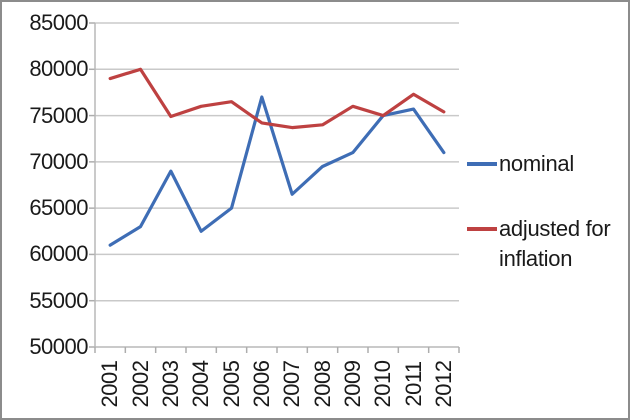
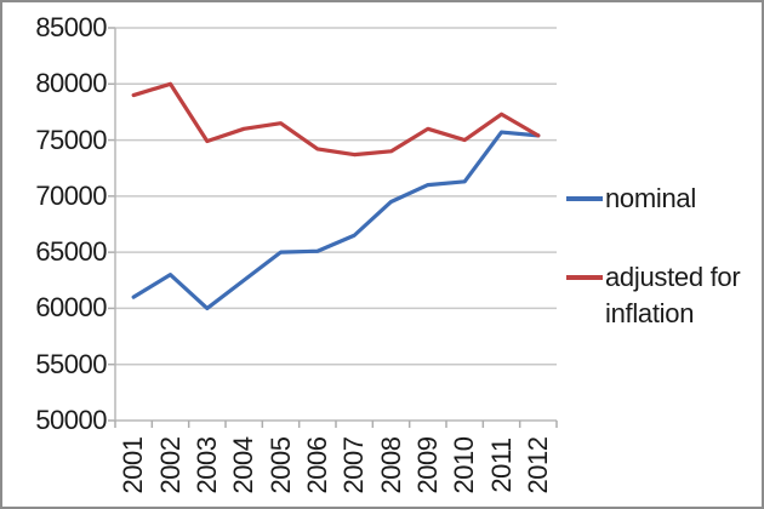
nominal/2003: 69000 -> 60000
nominal/2006: 77000 -> 65000
nominal/2010: 75000 -> 71000
nominal/2012: 71000 -> 75000
